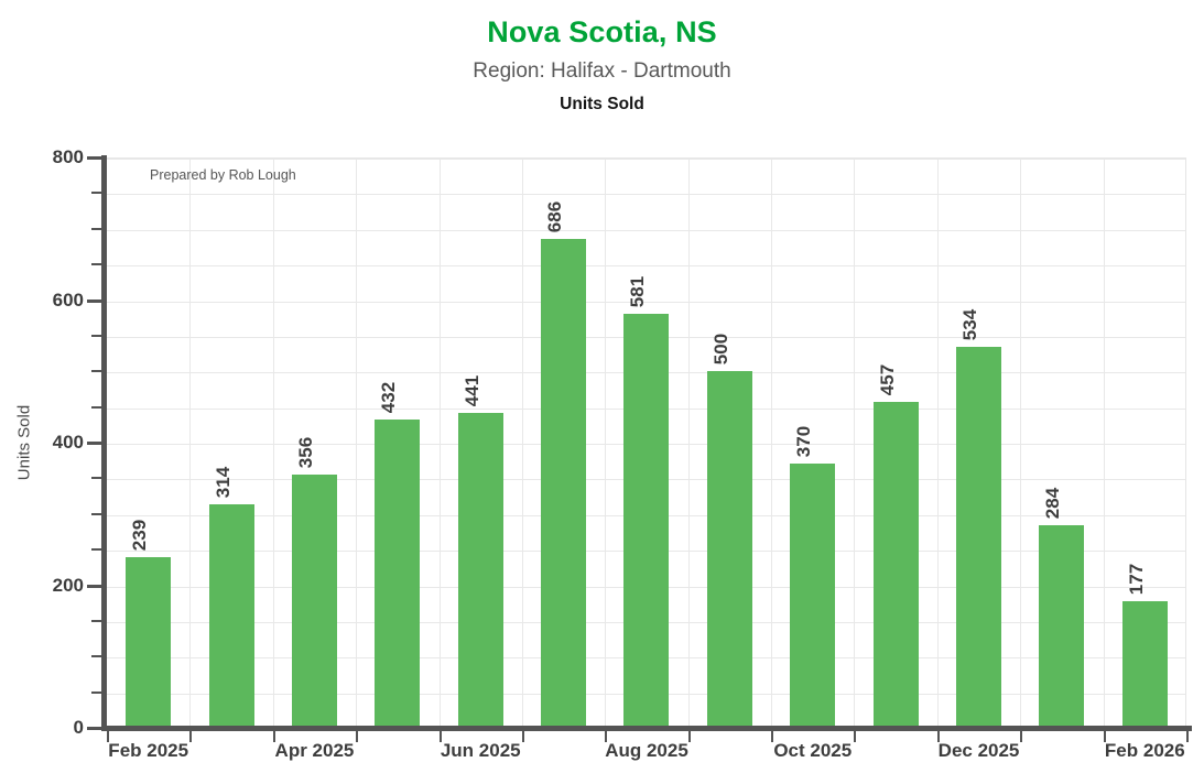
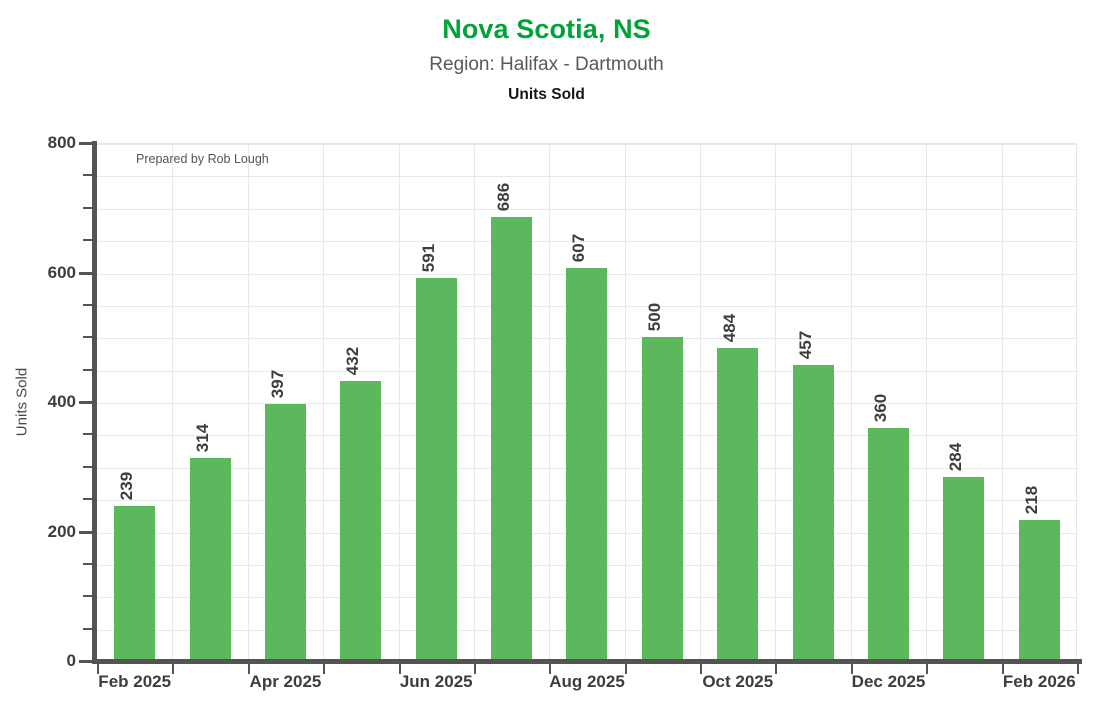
Apr 2025: 356 -> 397
Jun 2025: 441 -> 591
Aug 2025: 581 -> 607
Oct 2025: 370 -> 484
Dec 2025: 534 -> 360
Feb 2026: 177 -> 218
